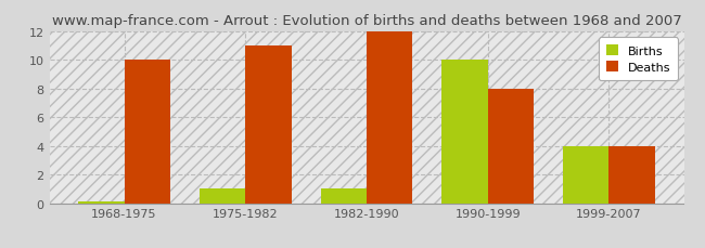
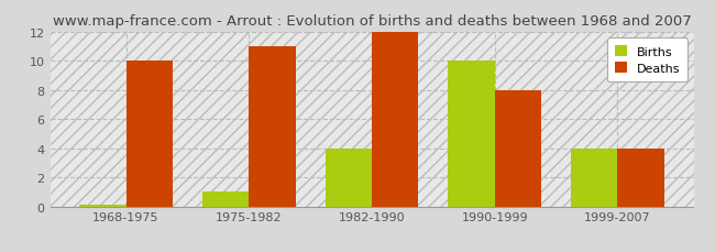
Births/1982-1990: 1.0 -> 4.0
